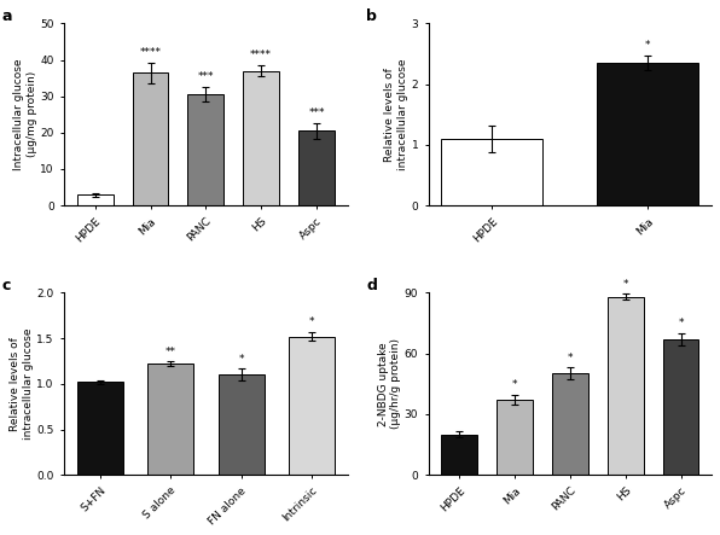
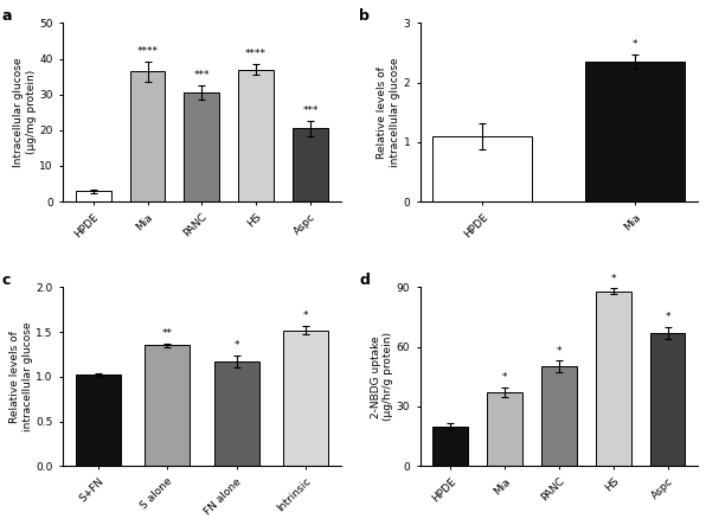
S alone: 1.22 -> 1.35
FN alone: 1.10 -> 1.17
